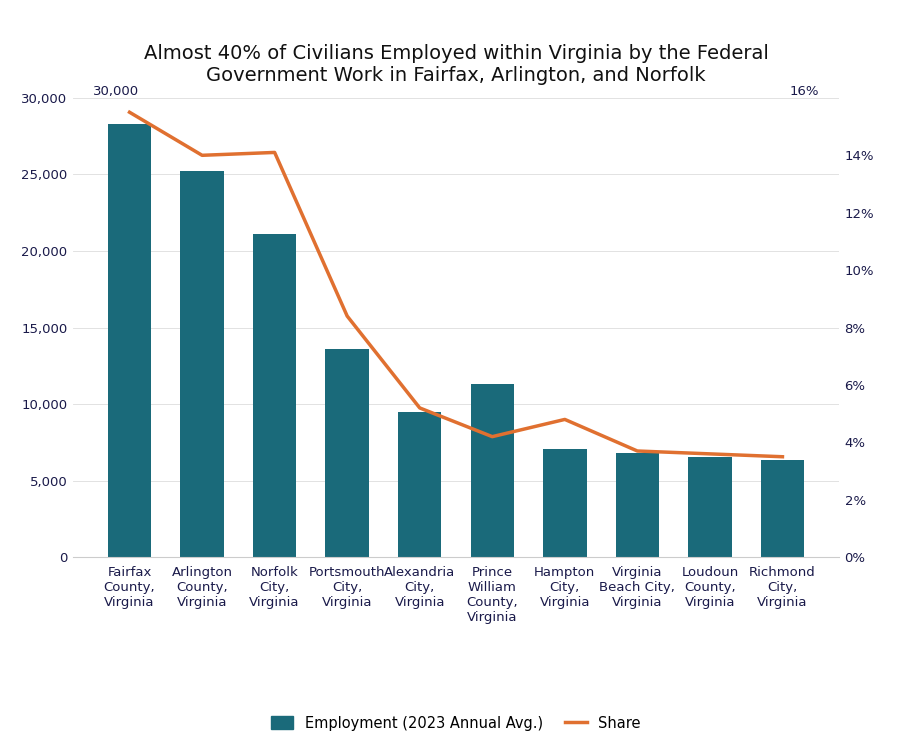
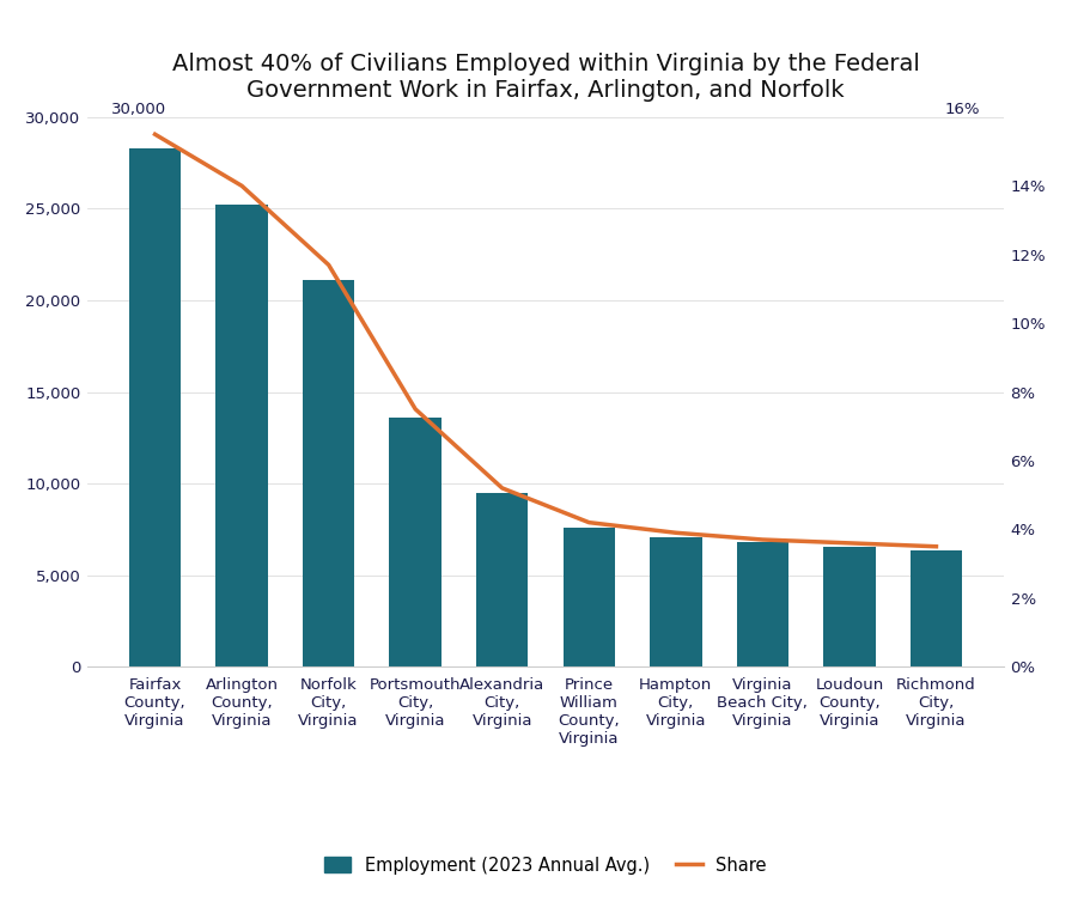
Share/Norfolk City, Virginia: 14.1% -> 11.7%
Share/Portsmouth City, Virginia: 8.4% -> 7.5%
Employment (2023 Annual Avg.)/Prince William County, Virginia: 11,300 -> 7,600
Share/Hampton City, Virginia: 4.8% -> 3.9%
